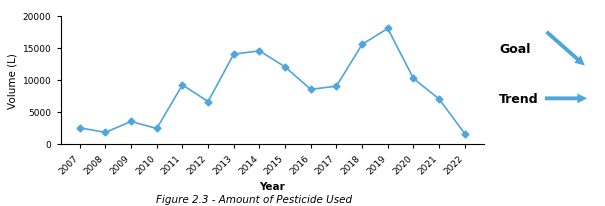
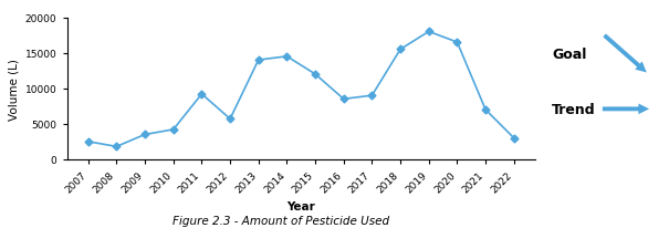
2010: 2400 -> 4200
2012: 6600 -> 5700
2020: 10200 -> 16500
2022: 1600 -> 3000
